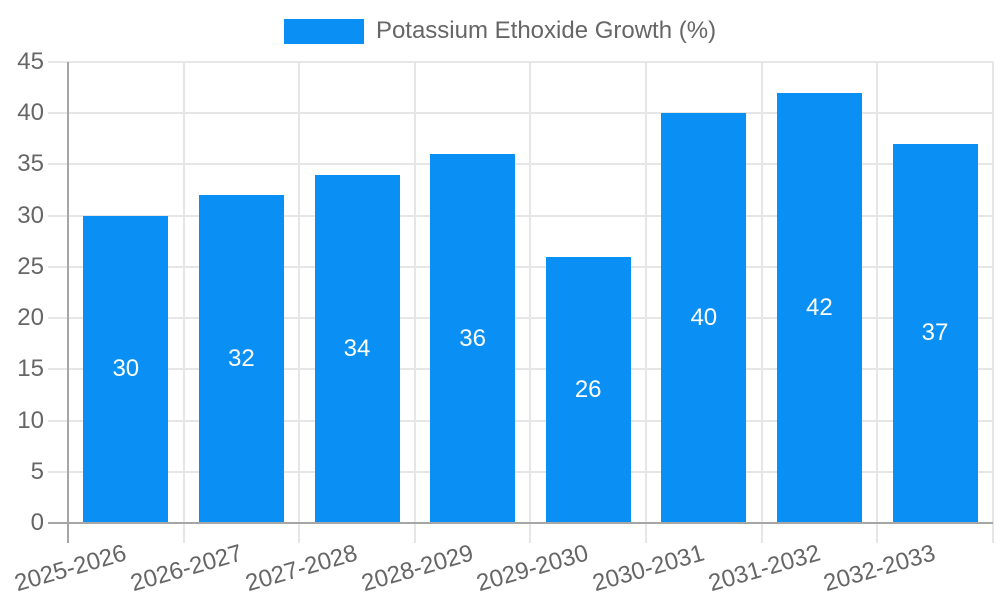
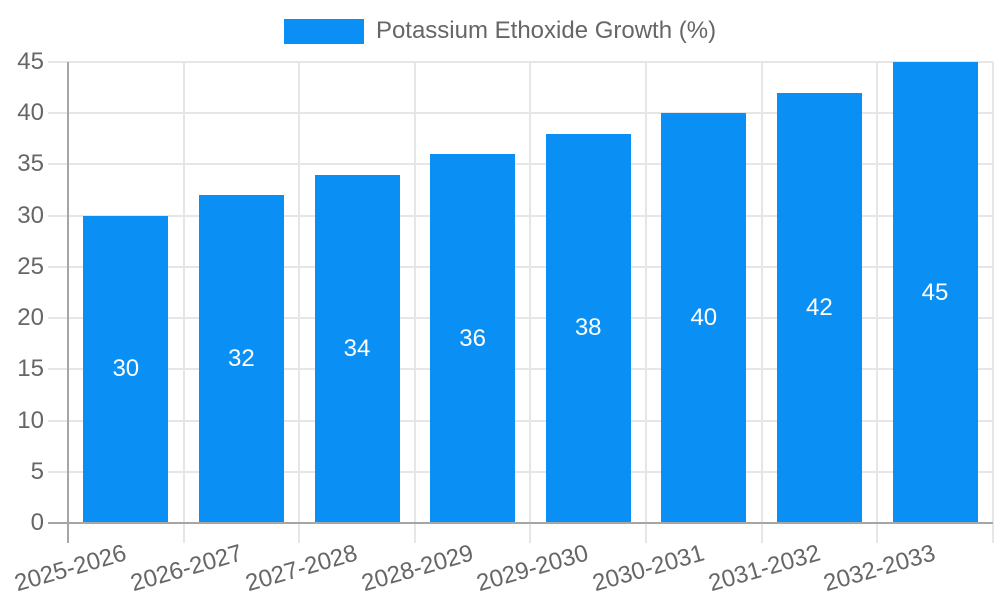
2029-2030: 26 -> 38
2032-2033: 37 -> 45
